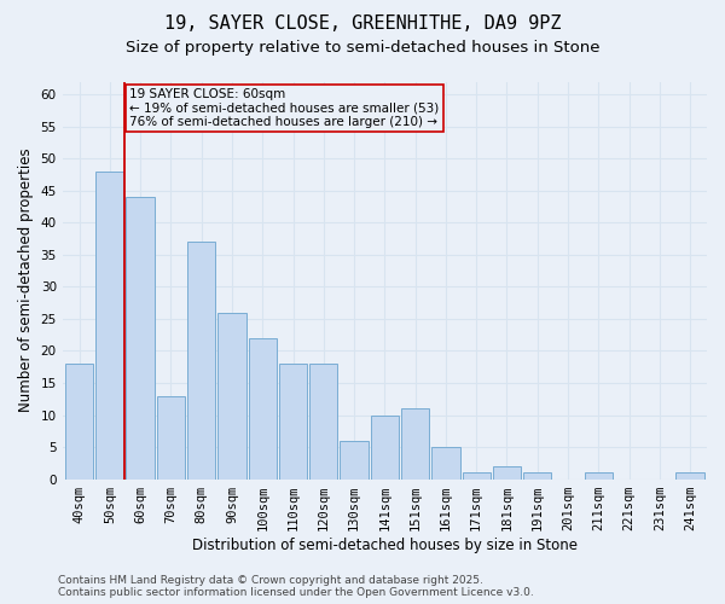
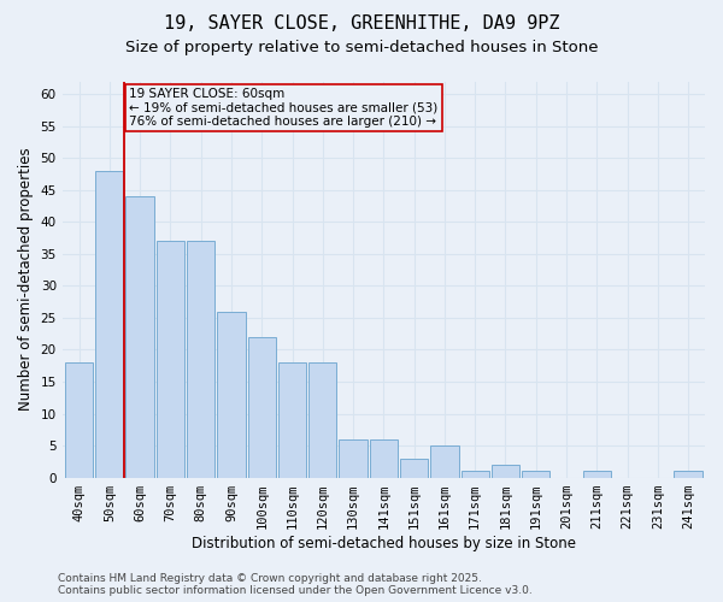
70sqm: 13 -> 37
141sqm: 10 -> 6
151sqm: 11 -> 3
